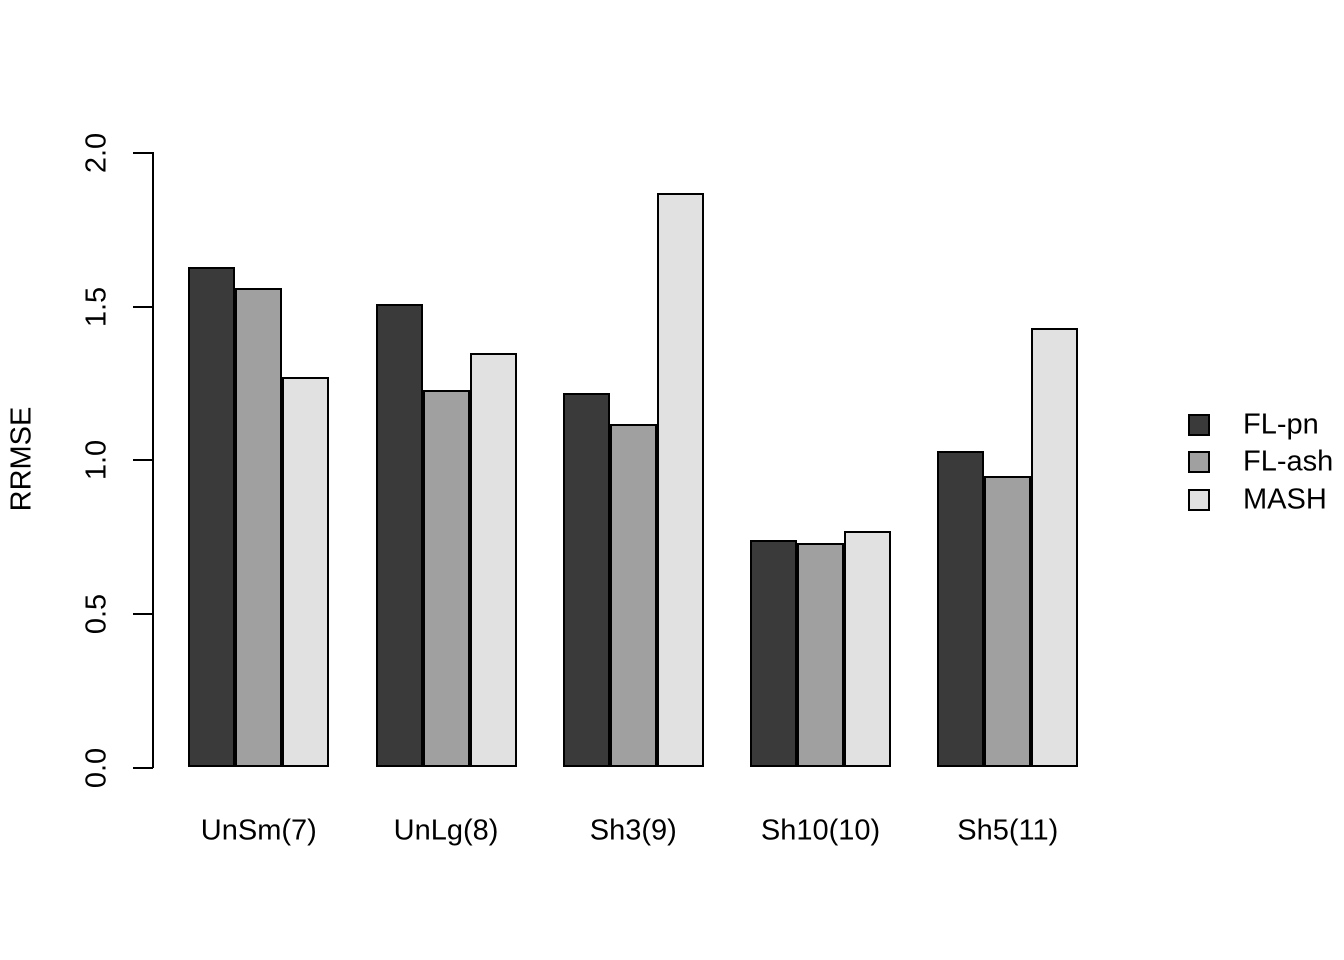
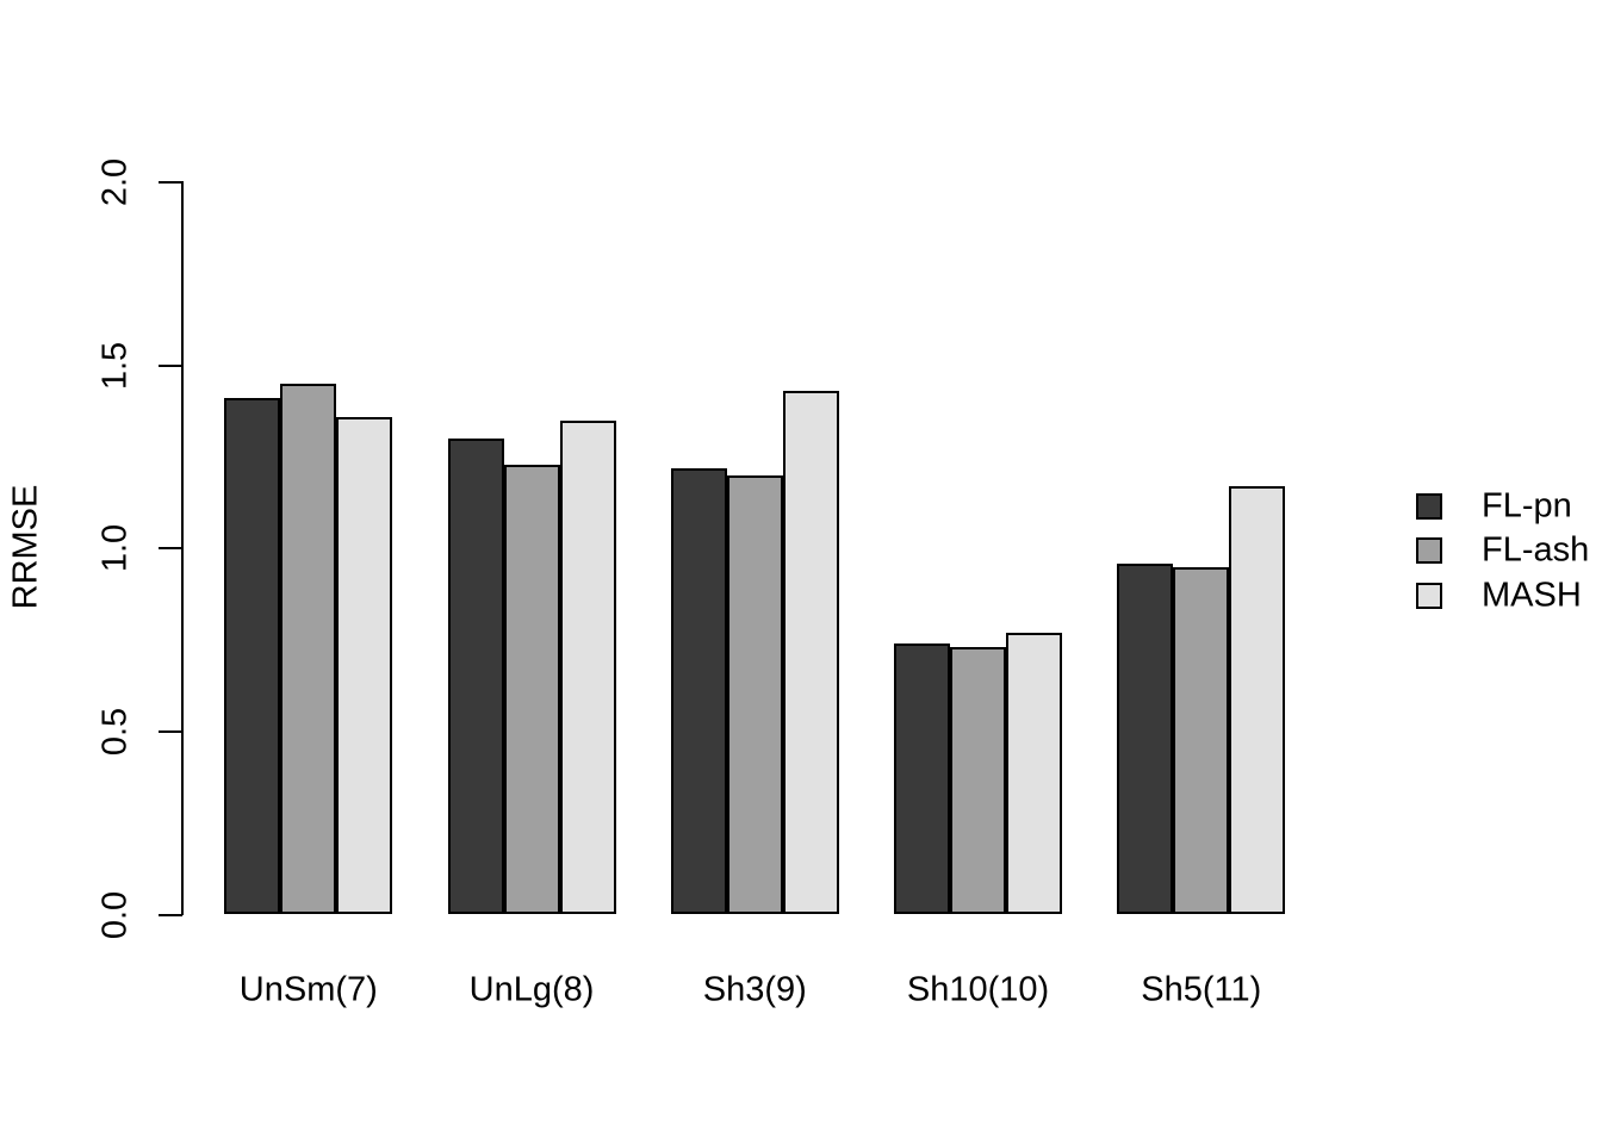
FL-pn/UnSm(7): 1.63 -> 1.41
FL-ash/UnSm(7): 1.56 -> 1.45
MASH/UnSm(7): 1.27 -> 1.36
FL-pn/UnLg(8): 1.51 -> 1.30
FL-ash/Sh3(9): 1.12 -> 1.20
MASH/Sh3(9): 1.87 -> 1.43
FL-pn/Sh5(11): 1.03 -> 0.96
MASH/Sh5(11): 1.43 -> 1.17
